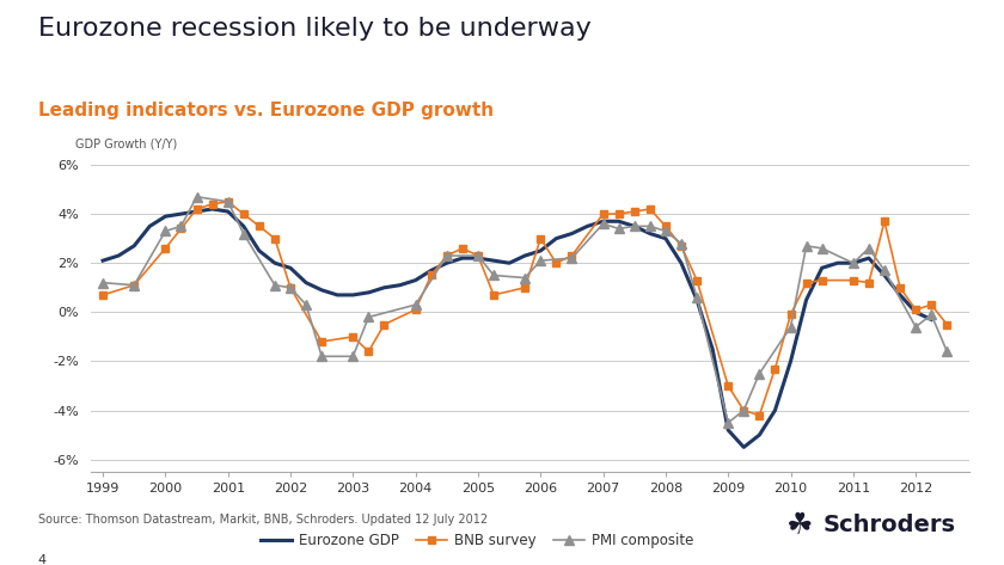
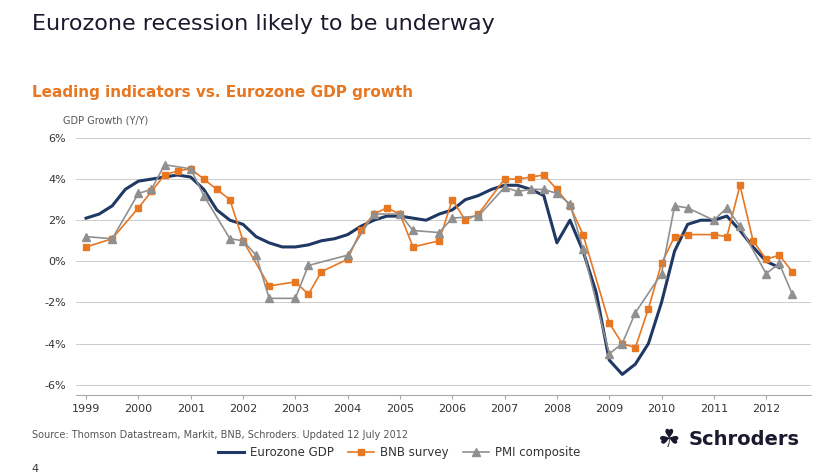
Eurozone GDP/2008: 3.0% -> 0.9%
